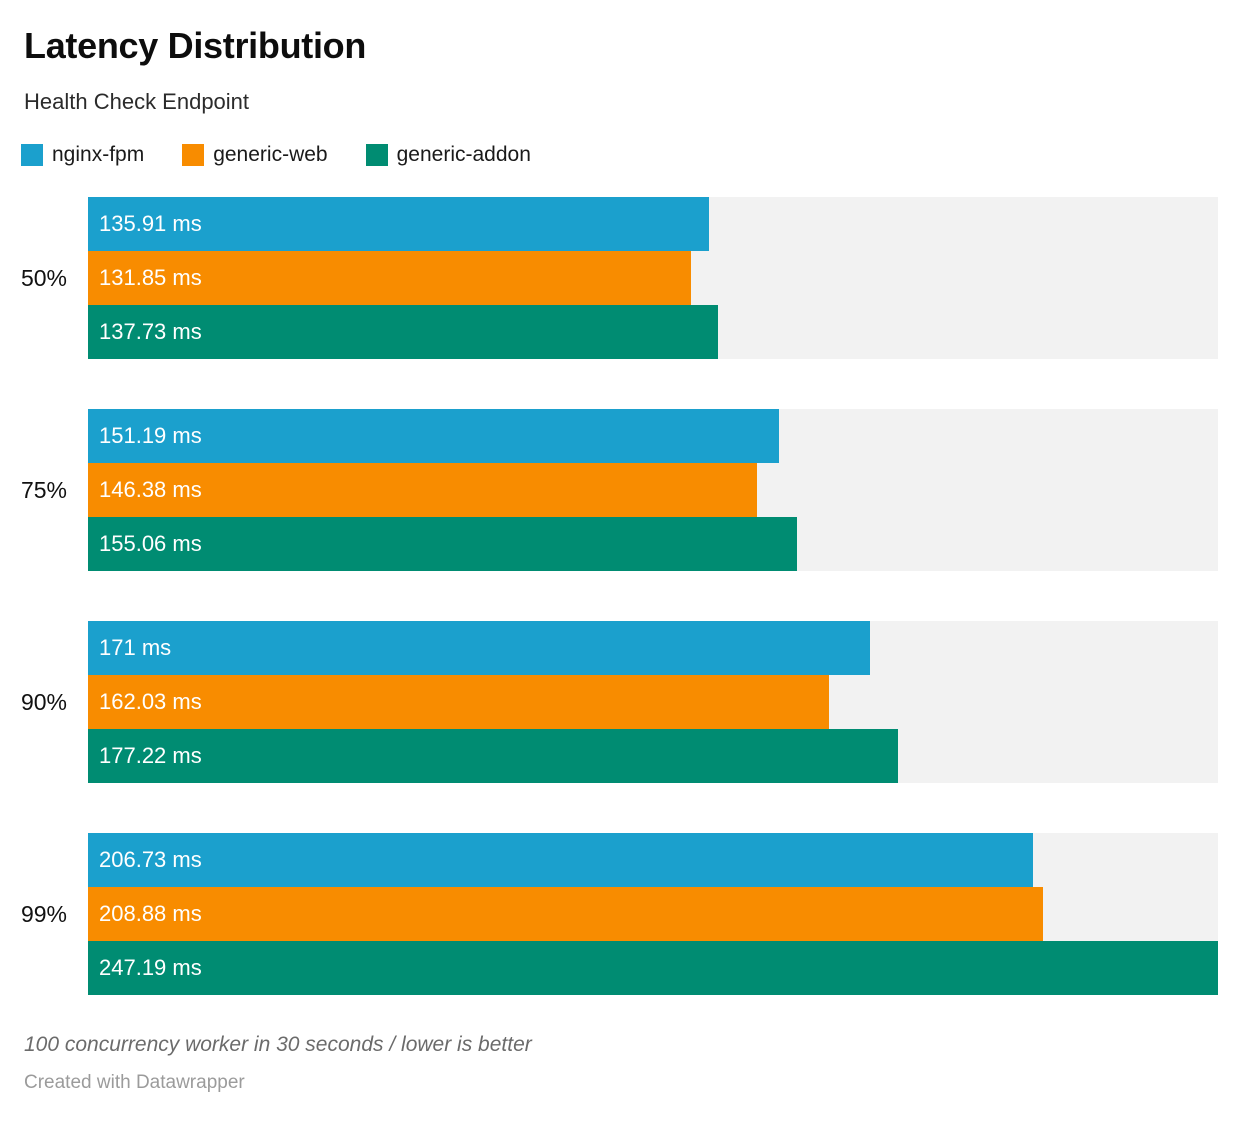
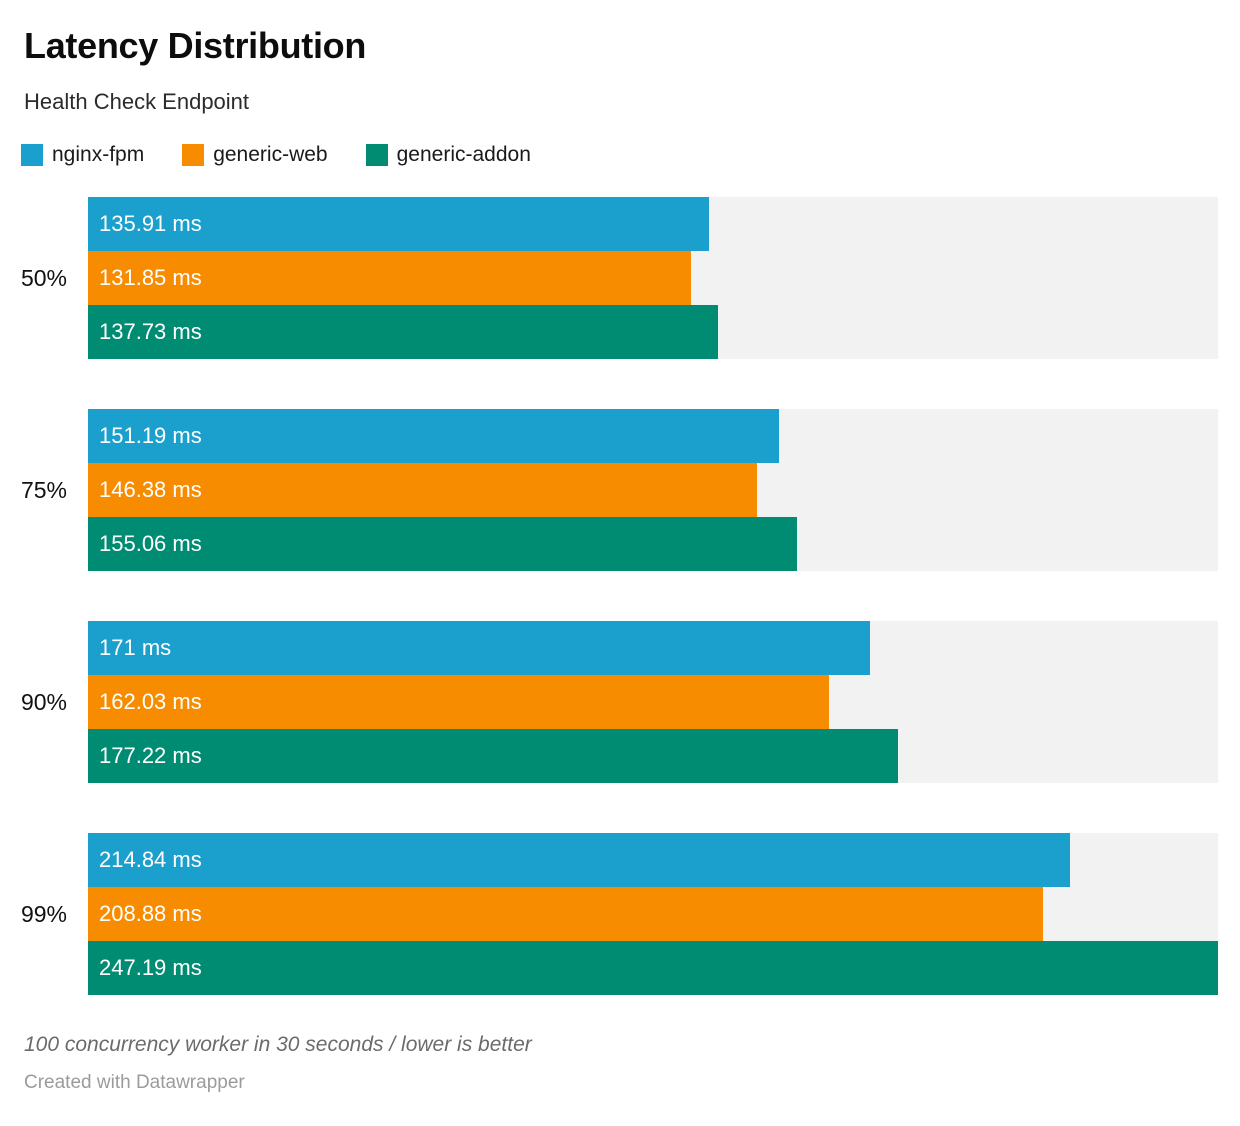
nginx-fpm/99%: 206.73 -> 214.84
